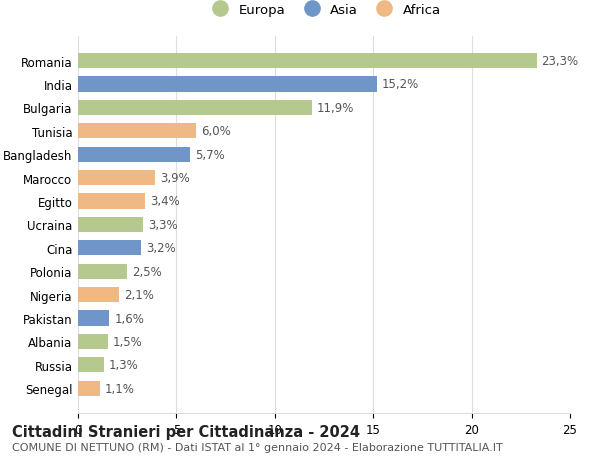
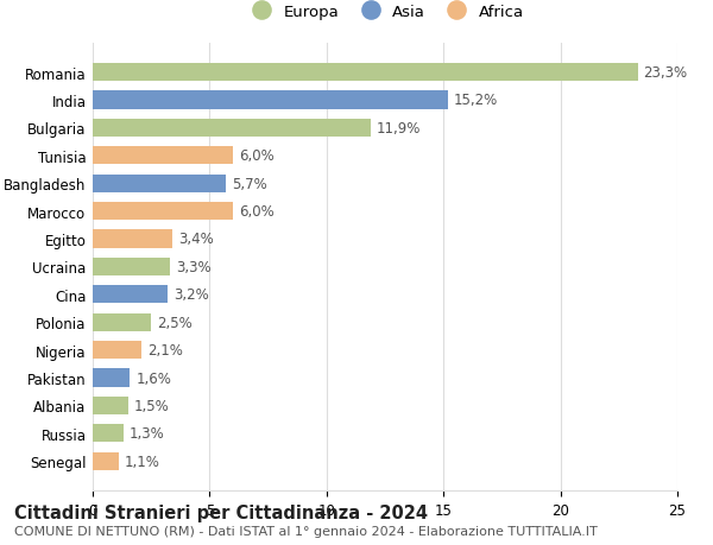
Marocco: 3,9% -> 6,0%
